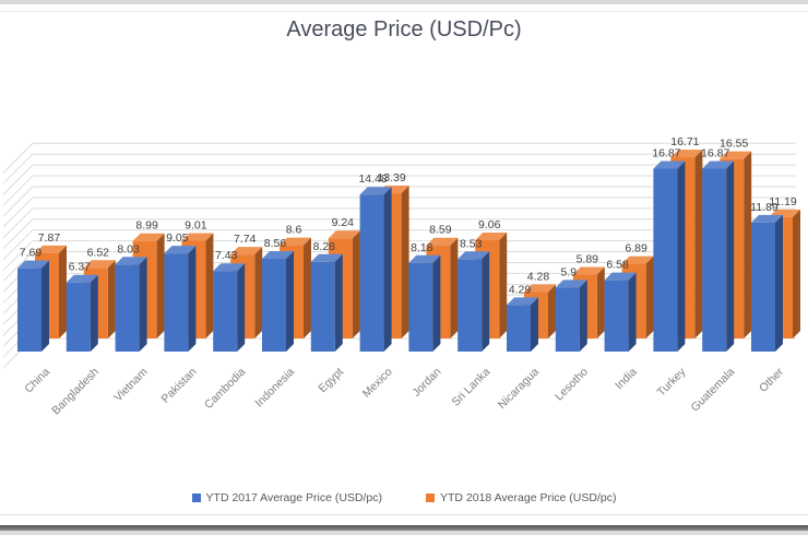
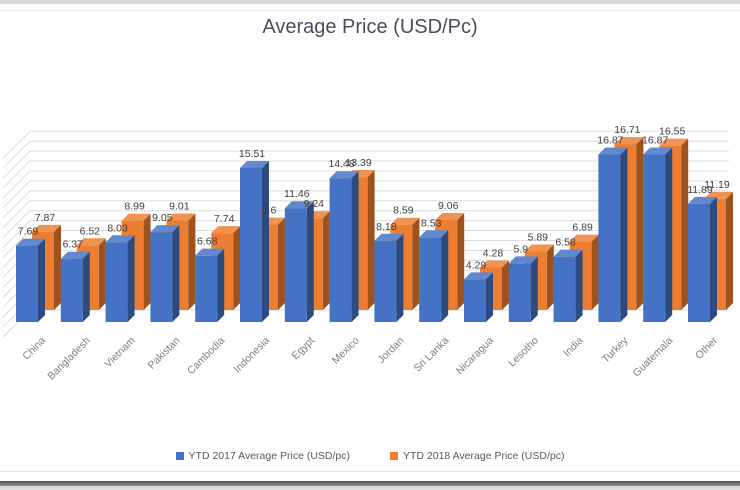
YTD 2017 Average Price (USD/pc)/Cambodia: 7.43 -> 6.68
YTD 2017 Average Price (USD/pc)/Indonesia: 8.56 -> 15.51
YTD 2017 Average Price (USD/pc)/Egypt: 8.28 -> 11.46
